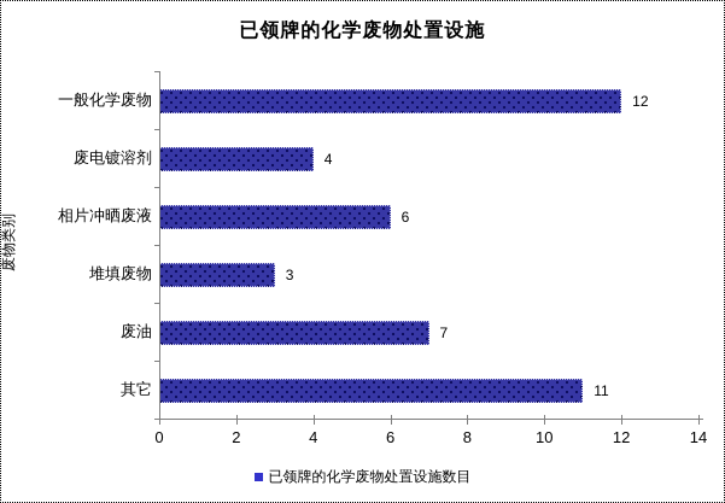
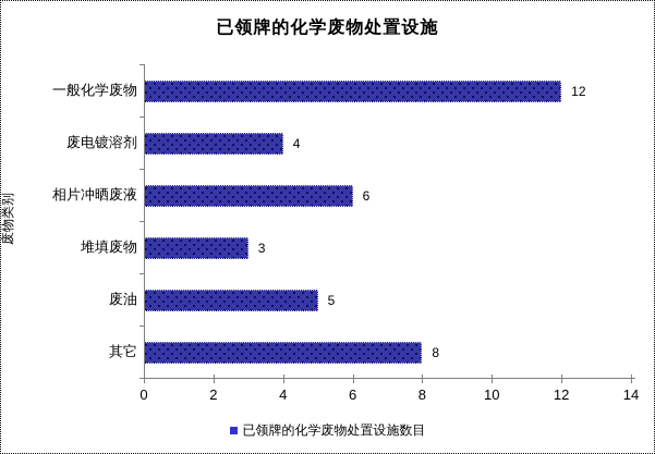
废油: 7 -> 5
其它: 11 -> 8
